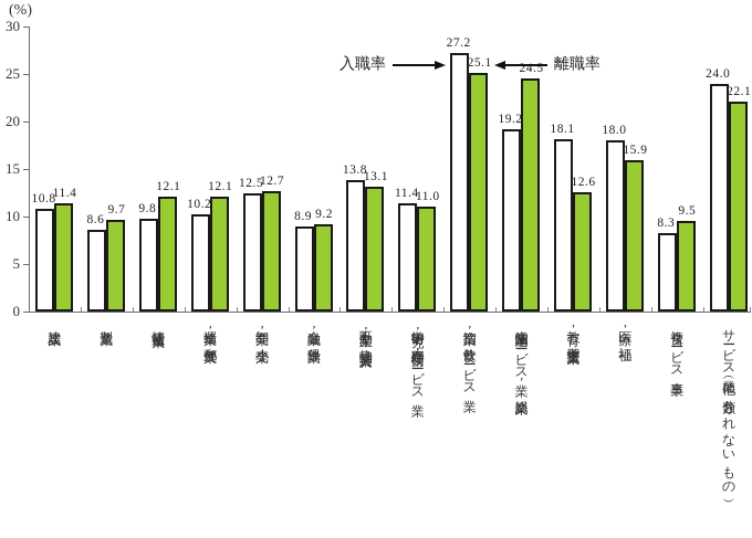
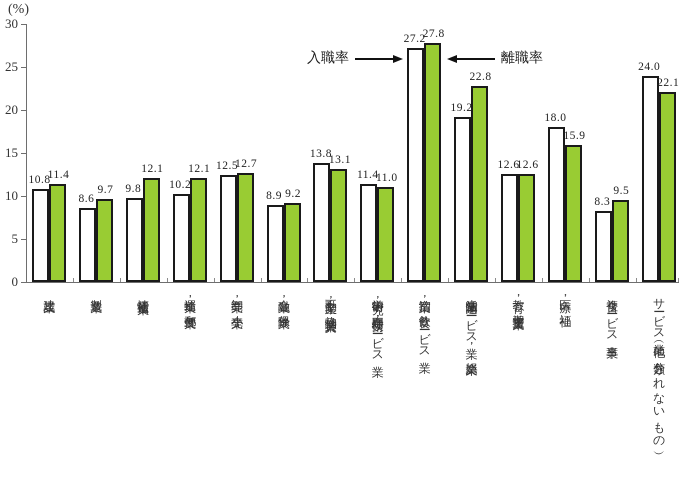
離職率/宿泊業，飲食サービス業: 25.1 -> 27.8
離職率/生活関連サービス業，娯楽業: 24.5 -> 22.8
入職率/教育，学習支援業: 18.1 -> 12.6
